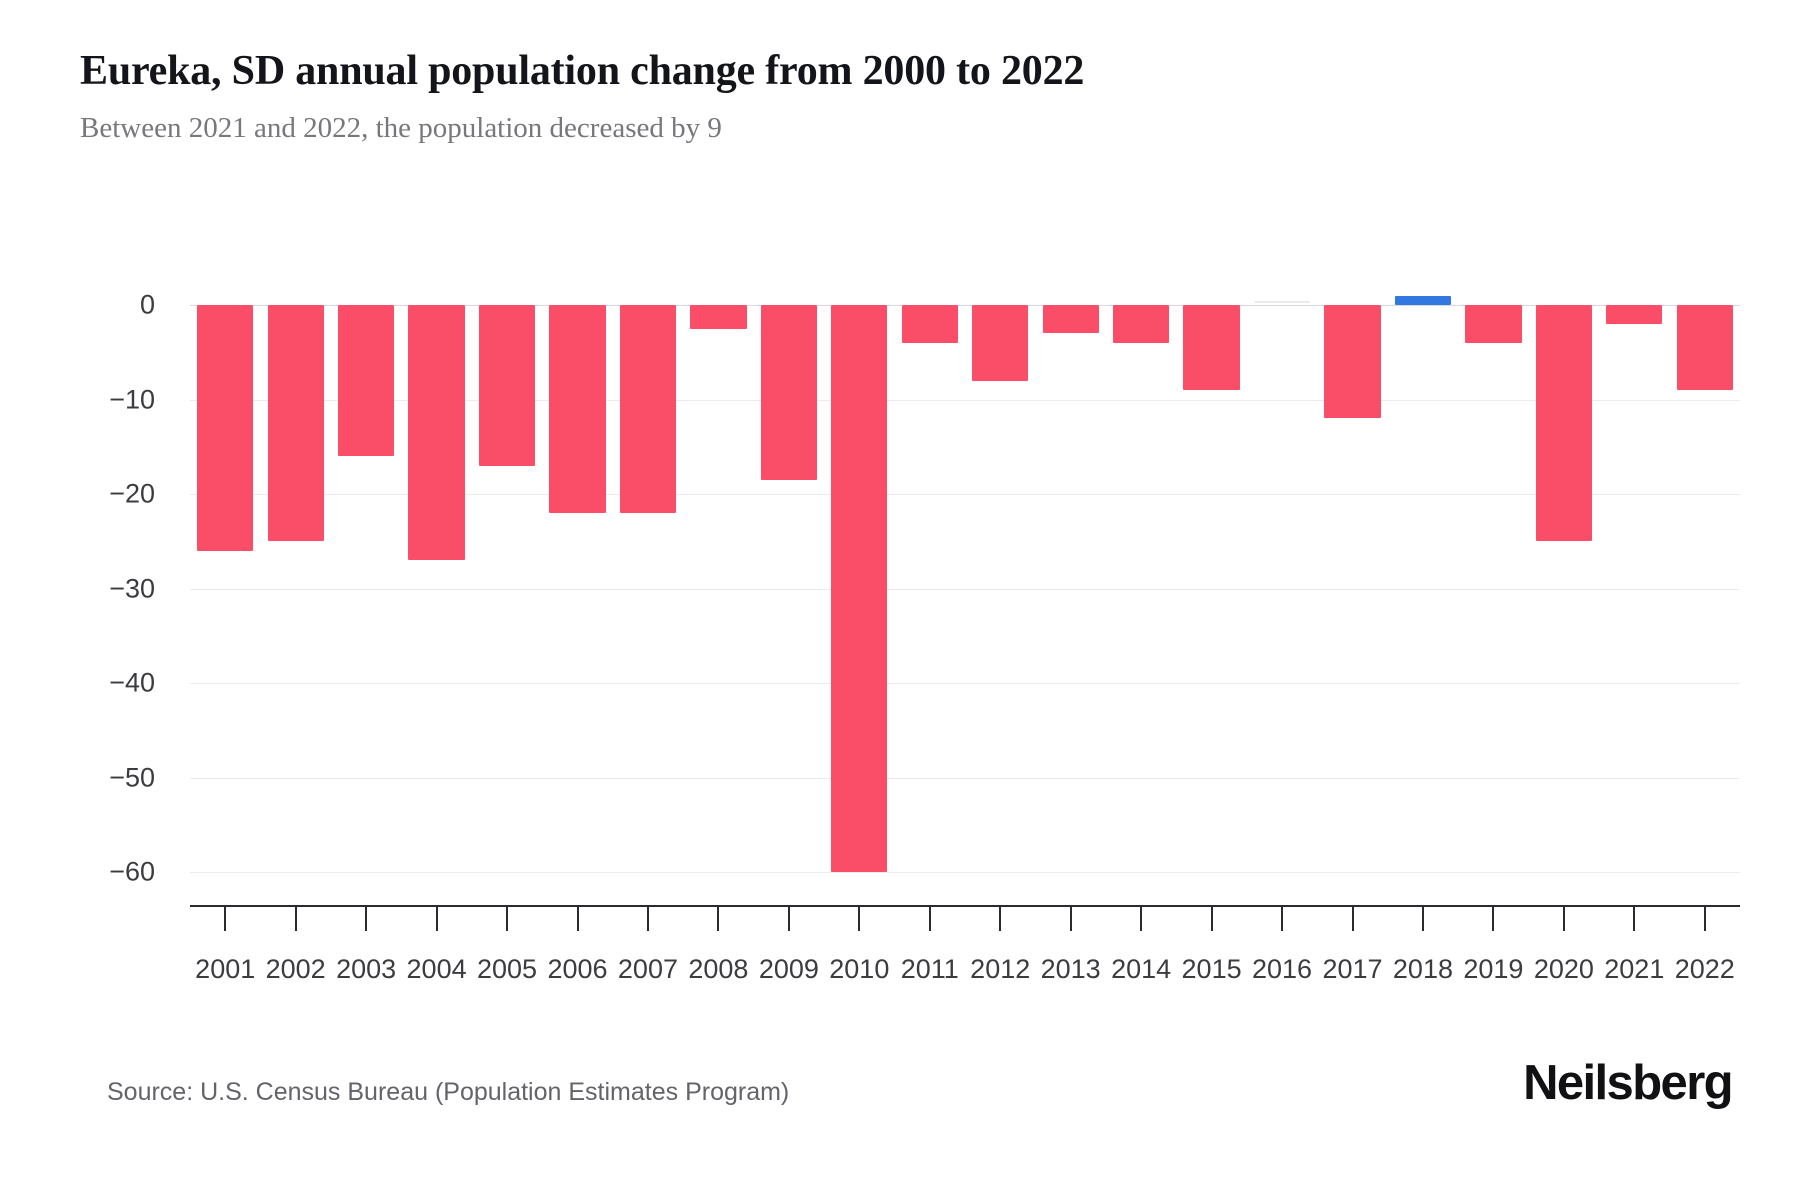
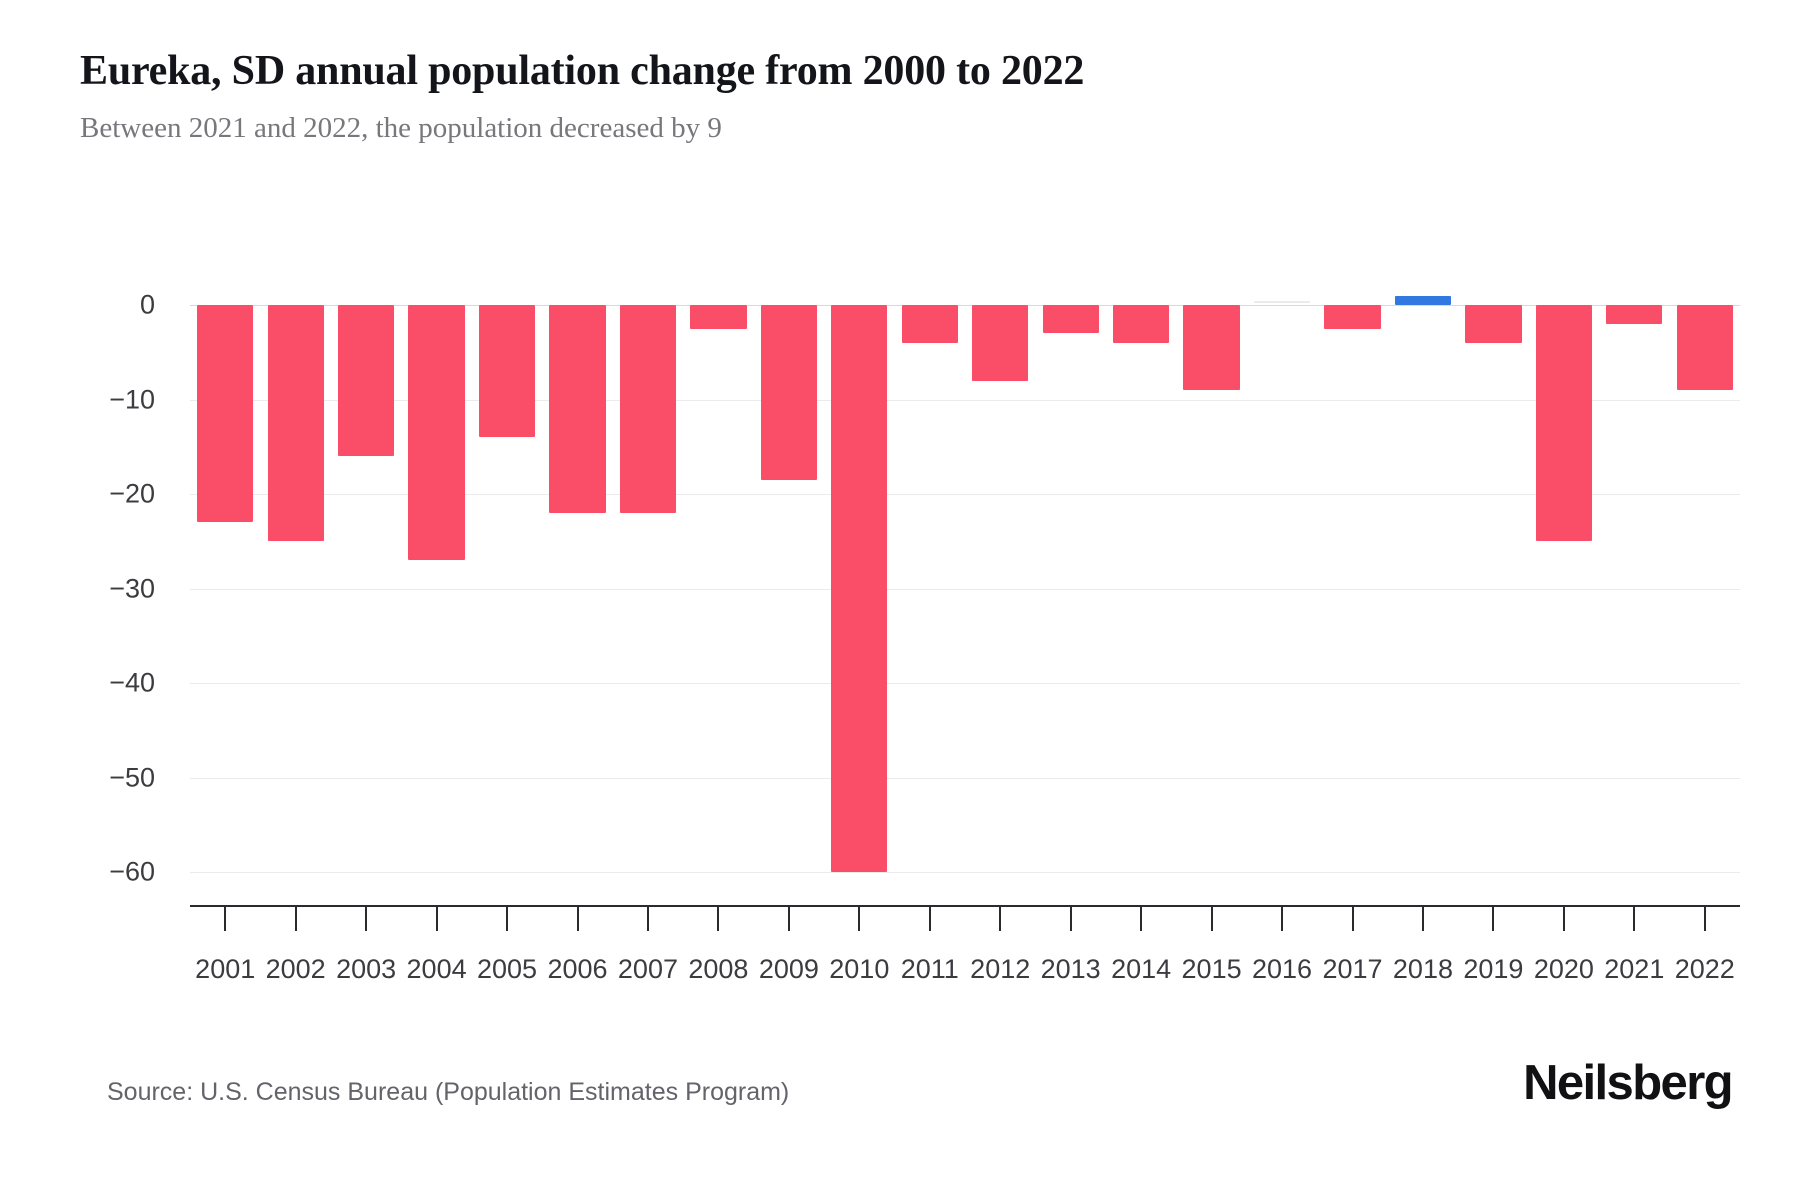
2001: -26 -> -23
2005: -17 -> -14
2017: -12 -> -2
